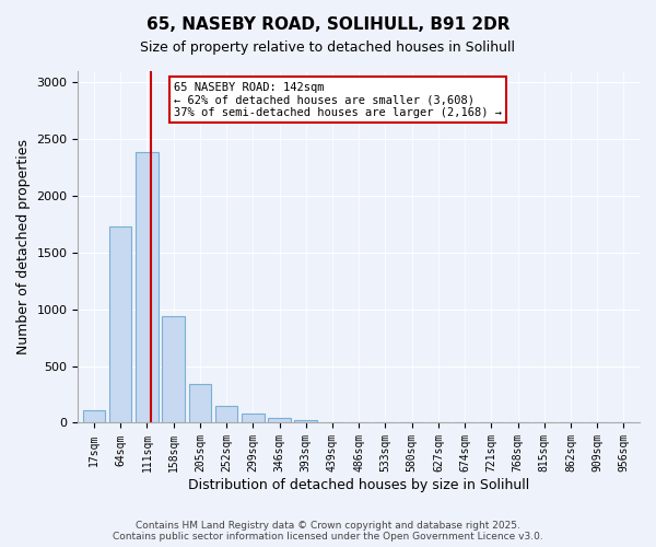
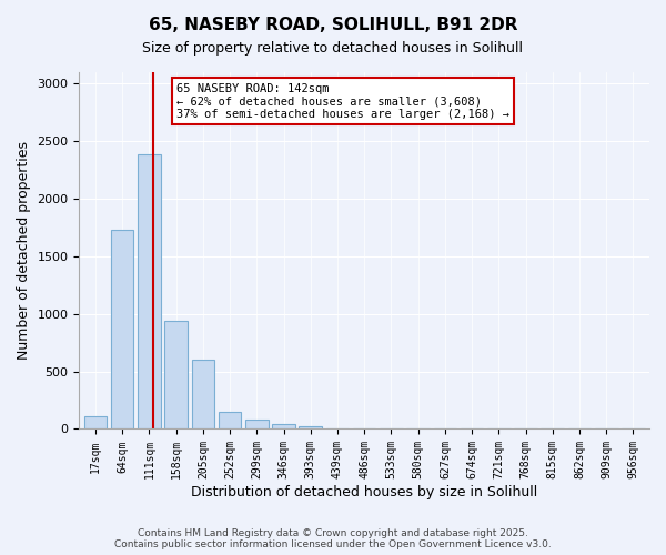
205sqm: 340 -> 600
